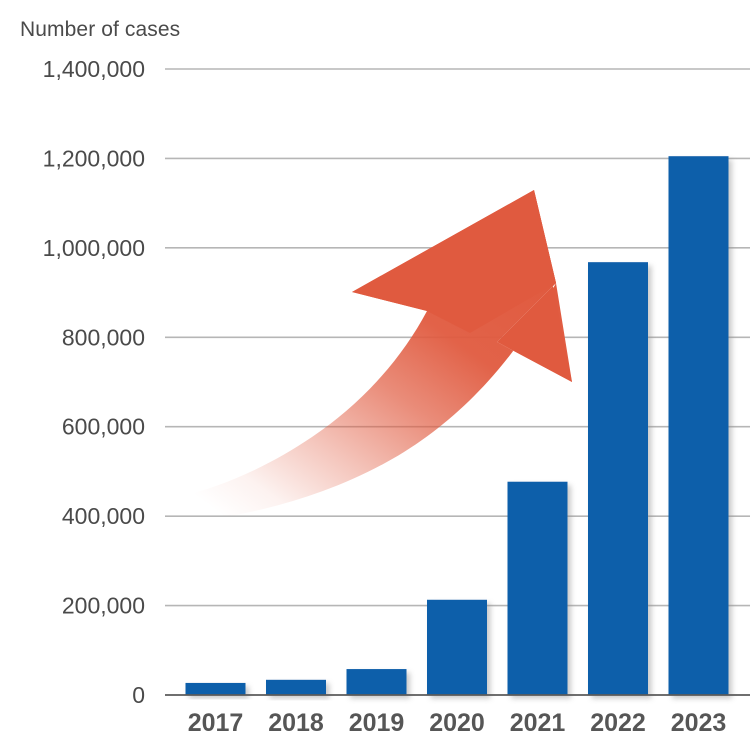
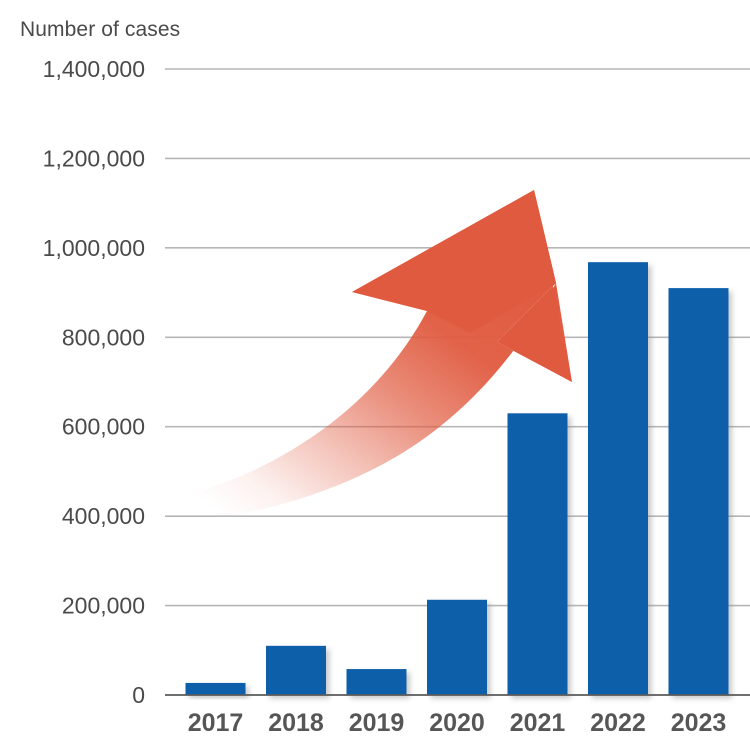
2018: 30000 -> 110000
2021: 480000 -> 630000
2023: 1200000 -> 910000
